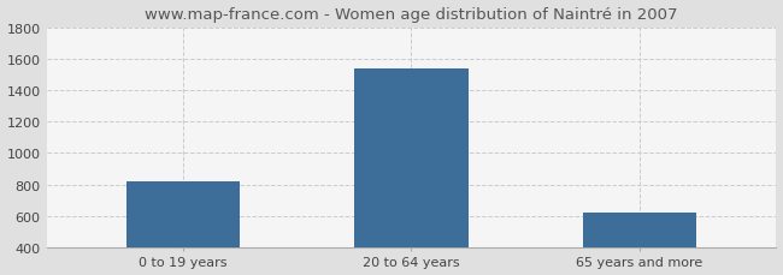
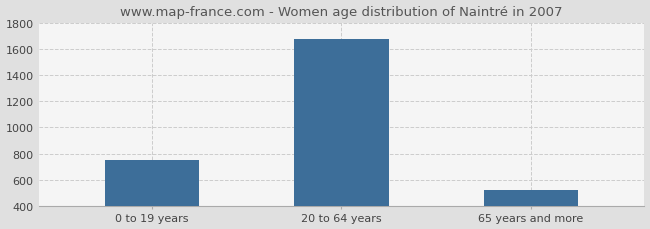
0 to 19 years: 820 -> 750
20 to 64 years: 1540 -> 1680
65 years and more: 620 -> 520
